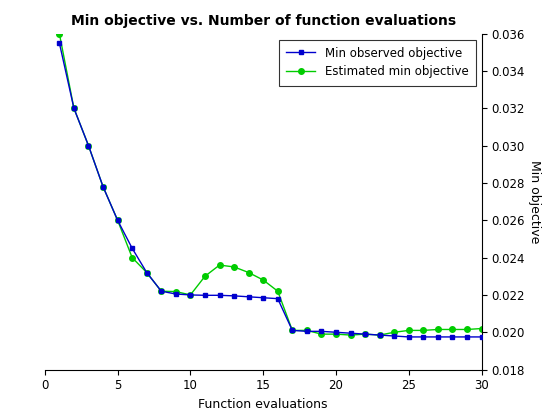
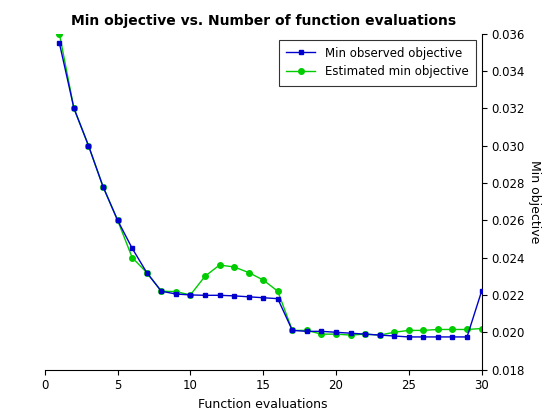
Min observed objective/30: 0.0198 -> 0.0222
